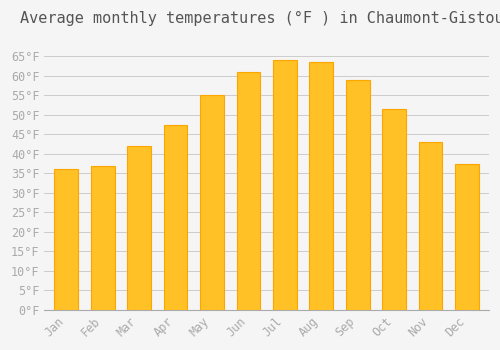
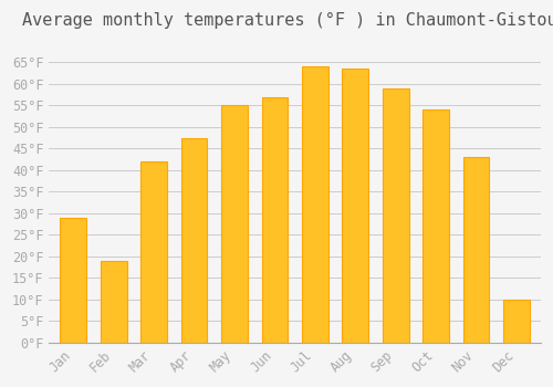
Jan: 36.0°F -> 29.0°F
Feb: 37.0°F -> 19.0°F
Jun: 61.0°F -> 57.0°F
Oct: 51.5°F -> 54.0°F
Dec: 37.5°F -> 10.0°F
